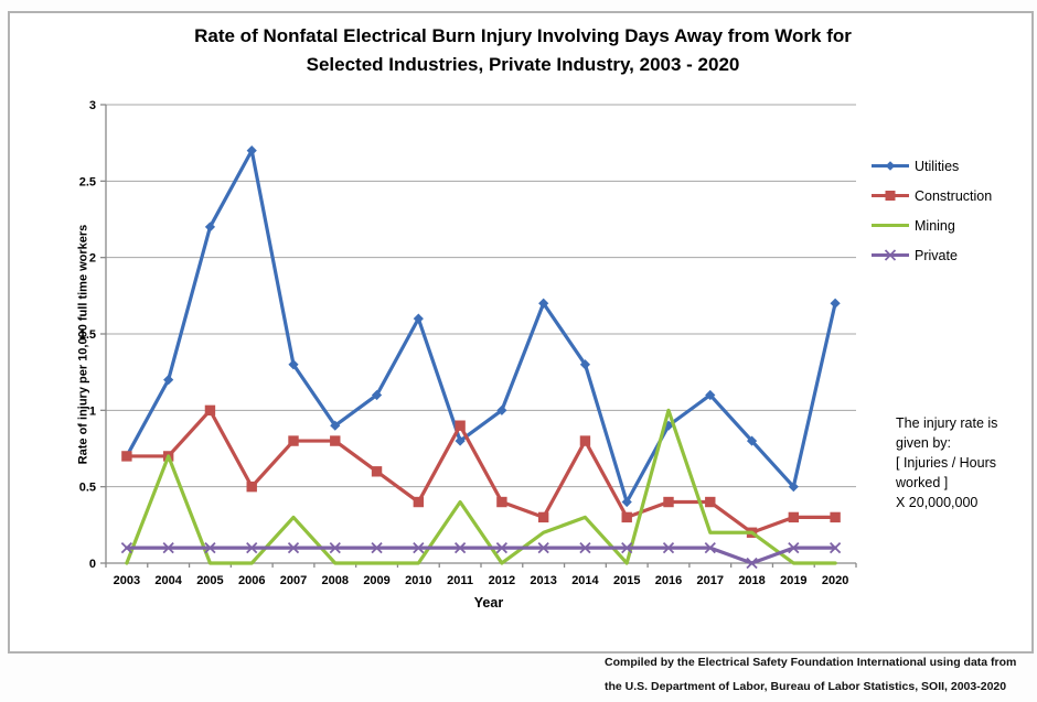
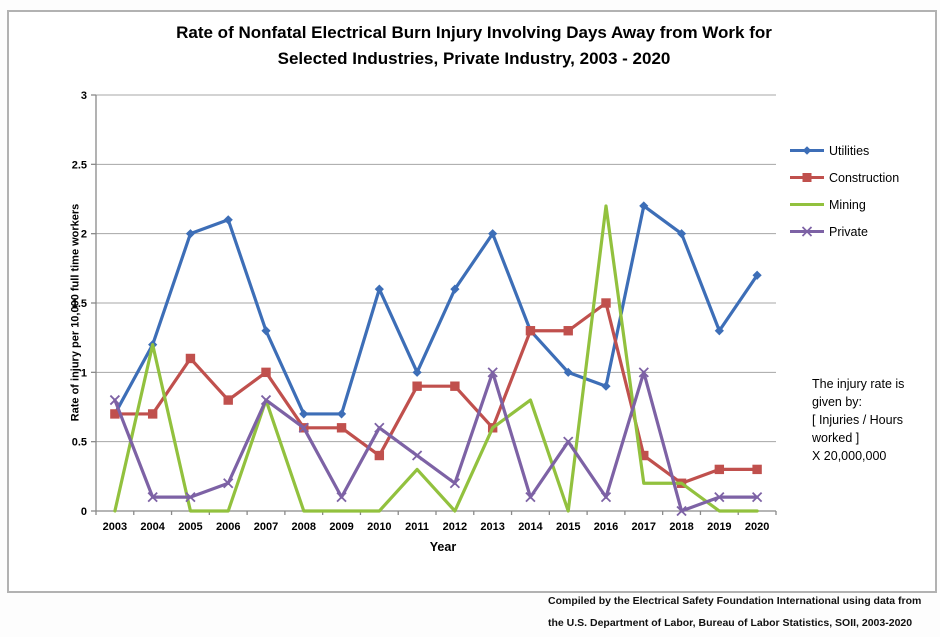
Private/2003: 0.1 -> 0.8
Mining/2004: 0.7 -> 1.2
Utilities/2005: 2.2 -> 2.0
Construction/2005: 1.0 -> 1.1
Utilities/2006: 2.7 -> 2.1
Construction/2006: 0.5 -> 0.8
Private/2006: 0.1 -> 0.2
Construction/2007: 0.8 -> 1.0
Mining/2007: 0.3 -> 0.8
Private/2007: 0.1 -> 0.8
Utilities/2008: 0.9 -> 0.7
Construction/2008: 0.8 -> 0.6
Private/2008: 0.1 -> 0.6
Utilities/2009: 1.1 -> 0.7
Private/2010: 0.1 -> 0.6
Utilities/2011: 0.8 -> 1.0
Mining/2011: 0.4 -> 0.3
Private/2011: 0.1 -> 0.4
Utilities/2012: 1.0 -> 1.6
Construction/2012: 0.4 -> 0.9
Private/2012: 0.1 -> 0.2
Utilities/2013: 1.7 -> 2.0
Construction/2013: 0.3 -> 0.6
Mining/2013: 0.2 -> 0.6
Private/2013: 0.1 -> 1.0
Construction/2014: 0.8 -> 1.3
Mining/2014: 0.3 -> 0.8
Utilities/2015: 0.4 -> 1.0
Construction/2015: 0.3 -> 1.3
Private/2015: 0.1 -> 0.5
Construction/2016: 0.4 -> 1.5
Mining/2016: 1.0 -> 2.2
Utilities/2017: 1.1 -> 2.2
Private/2017: 0.1 -> 1.0
Utilities/2018: 0.8 -> 2.0
Utilities/2019: 0.5 -> 1.3
